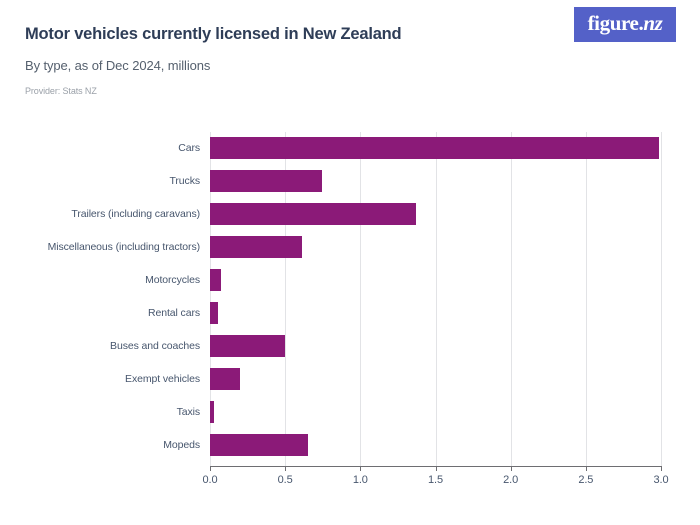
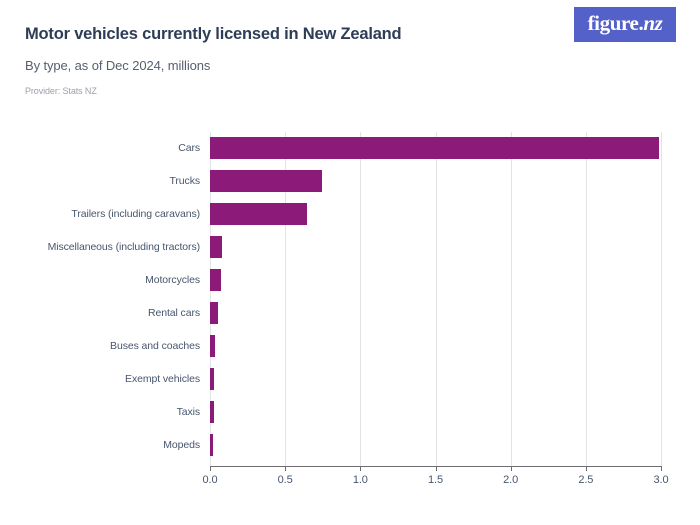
Trailers (including caravans): 1.37 -> 0.65
Miscellaneous (including tractors): 0.61 -> 0.08
Buses and coaches: 0.50 -> 0.03
Exempt vehicles: 0.20 -> 0.03
Mopeds: 0.65 -> 0.02
